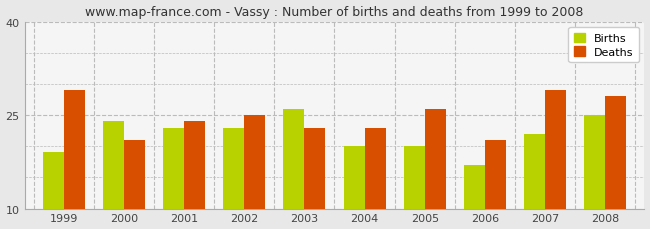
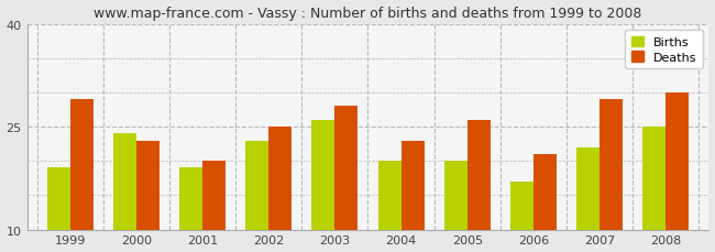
Deaths/2000: 21 -> 23
Births/2001: 23 -> 19
Deaths/2001: 24 -> 20
Deaths/2003: 23 -> 28
Deaths/2008: 28 -> 30
